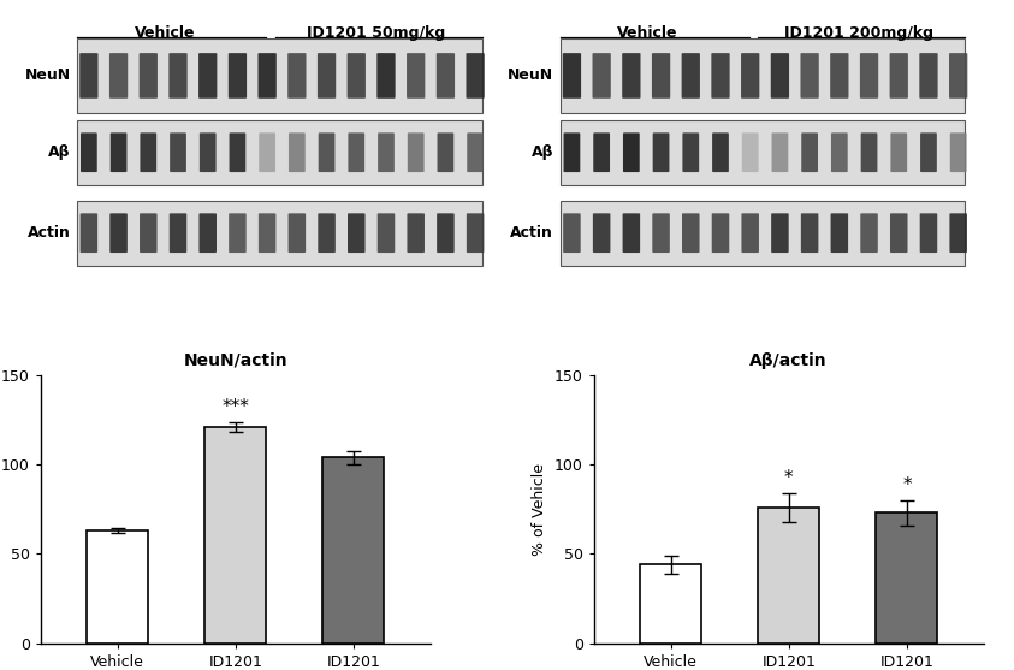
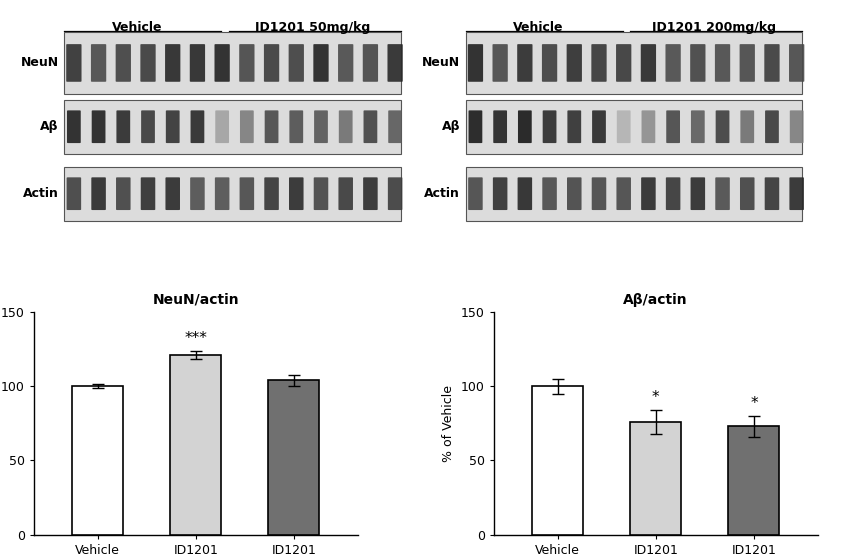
NeuN/actin/Vehicle: 63 -> 100
Aβ/actin/Vehicle: 44 -> 100
